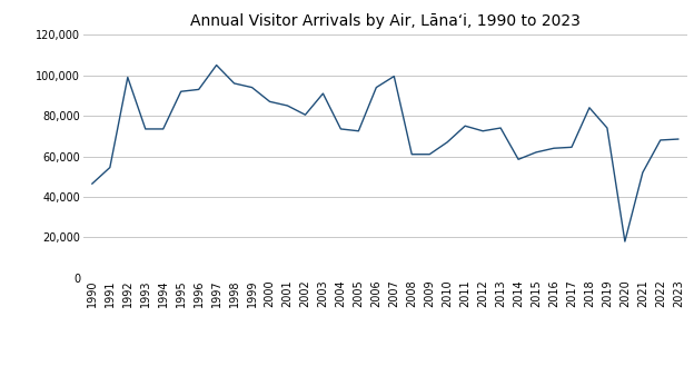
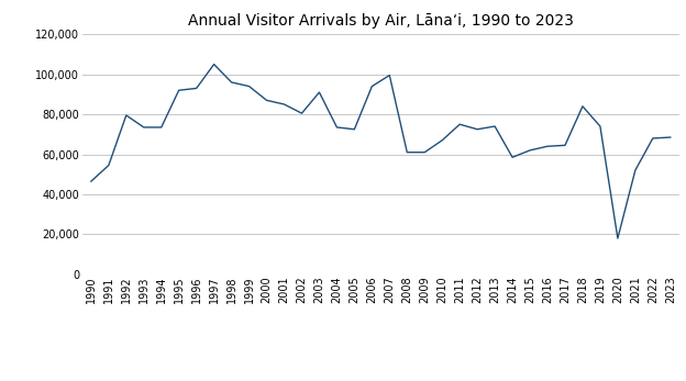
1992: 99,000 -> 80,000
